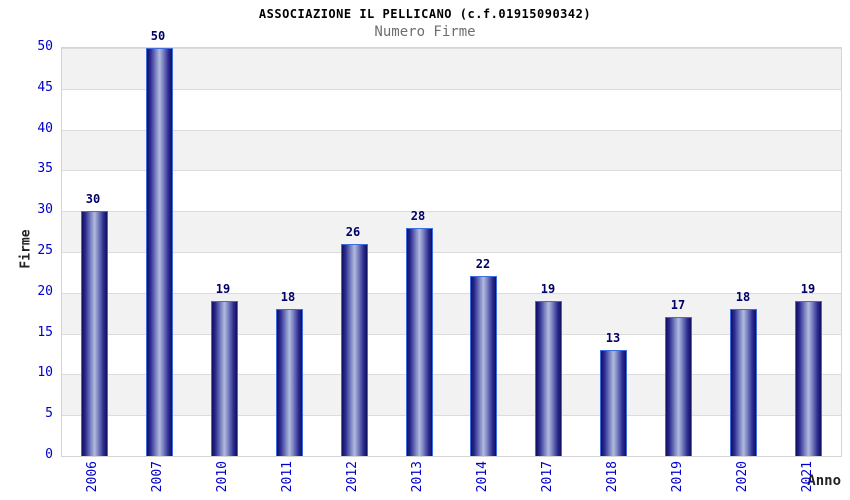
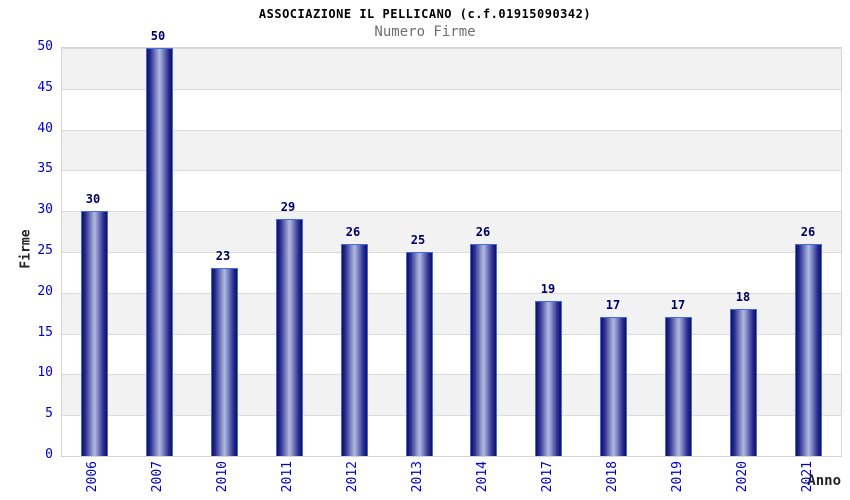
2010: 19 -> 23
2011: 18 -> 29
2013: 28 -> 25
2014: 22 -> 26
2018: 13 -> 17
2021: 19 -> 26
